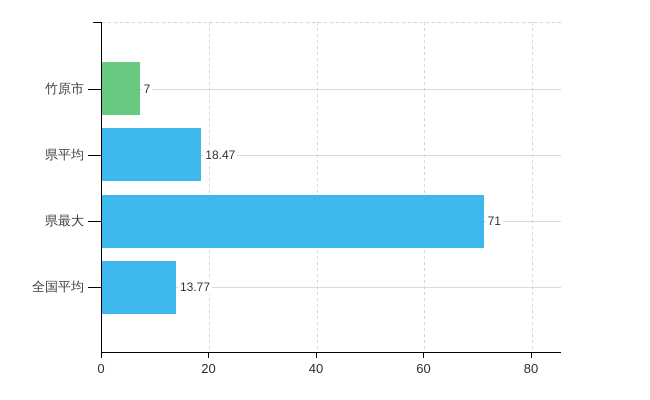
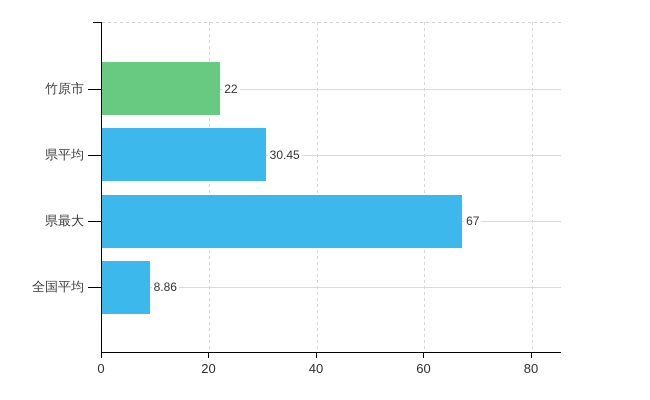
竹原市: 7 -> 22
県平均: 18.47 -> 30.45
県最大: 71 -> 67
全国平均: 13.77 -> 8.86
